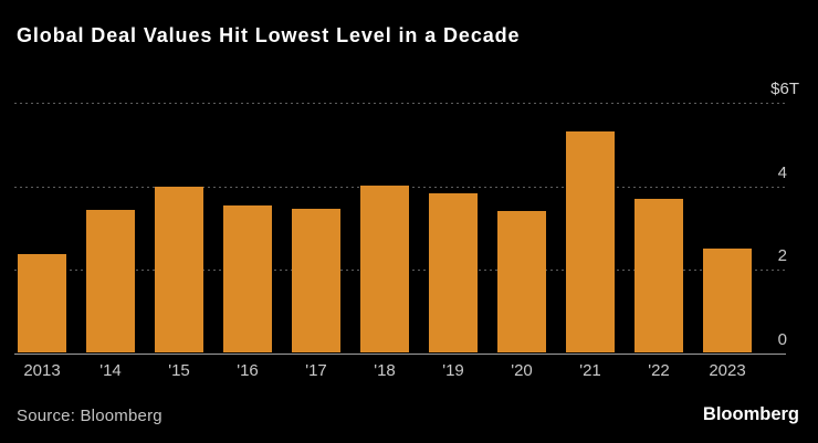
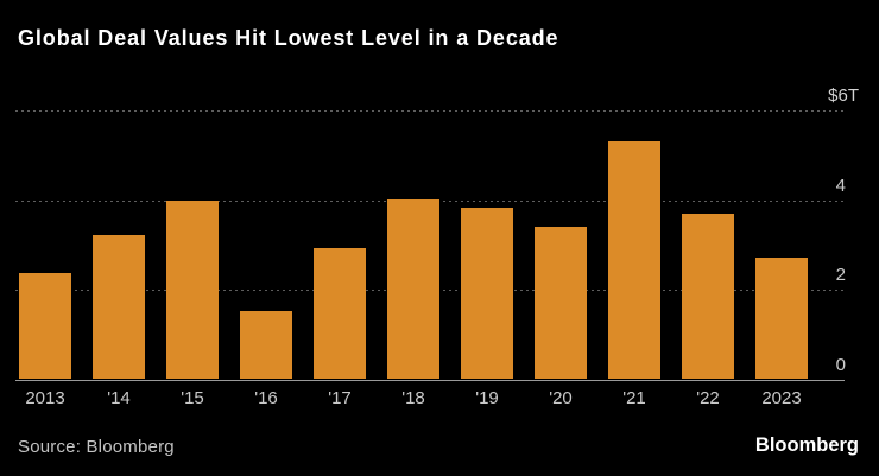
'14: 3.4 -> 3.2
'16: 3.5 -> 1.5
'17: 3.4 -> 2.9
2023: 2.5 -> 2.7
